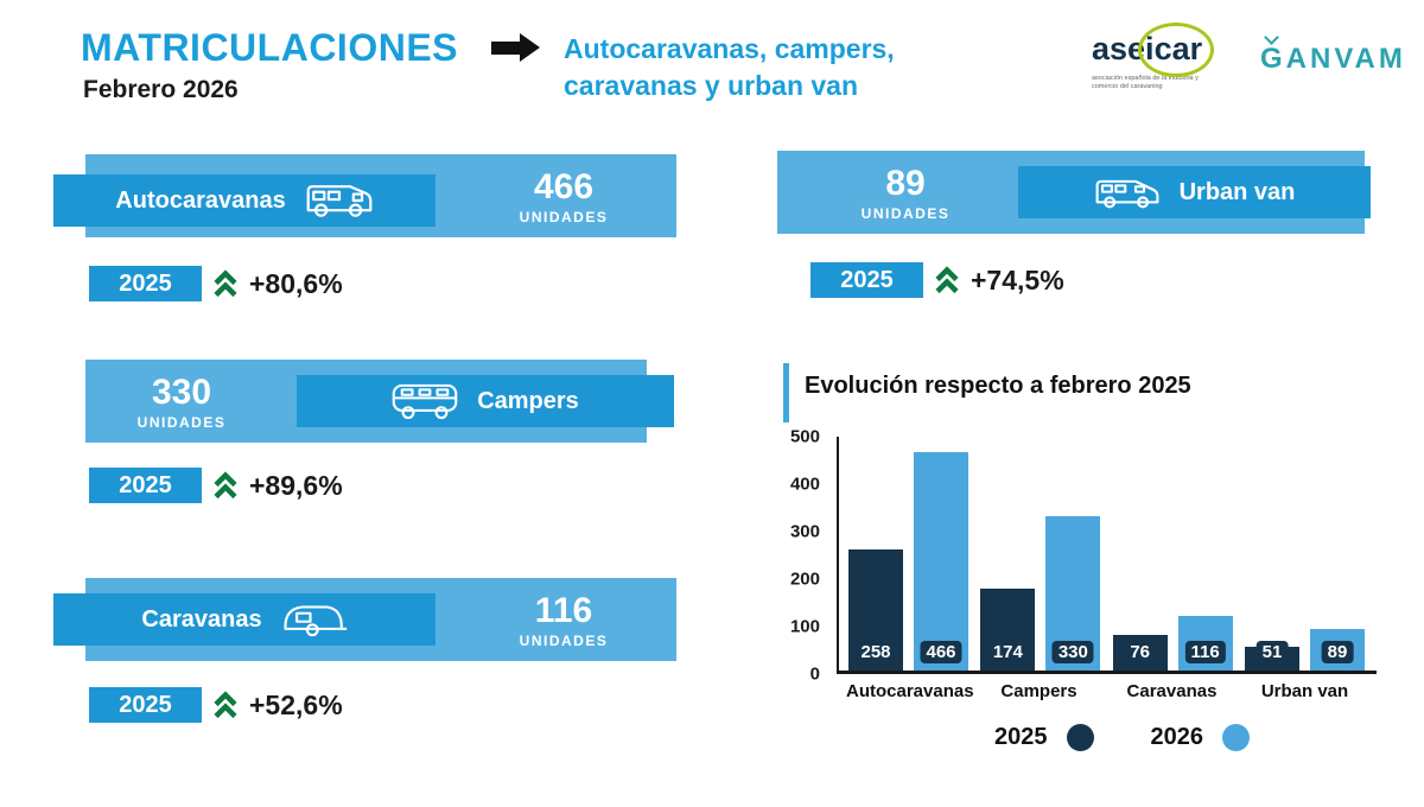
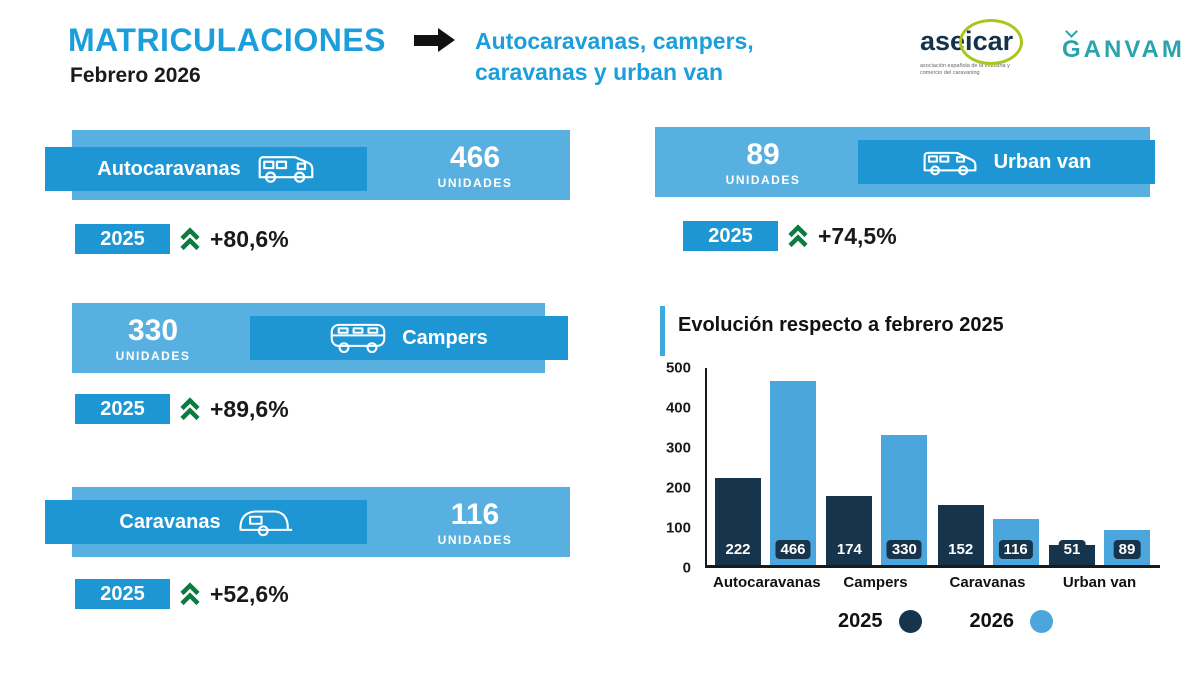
2025/Autocaravanas: 258 -> 222
2025/Caravanas: 76 -> 152
